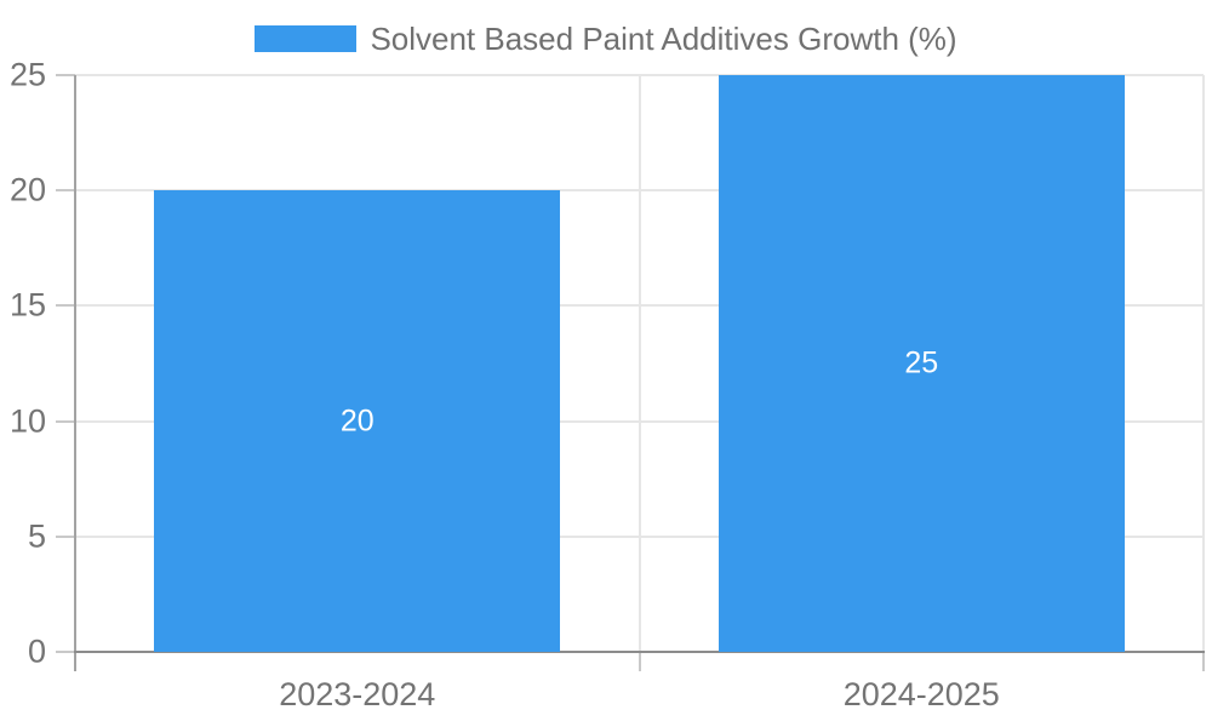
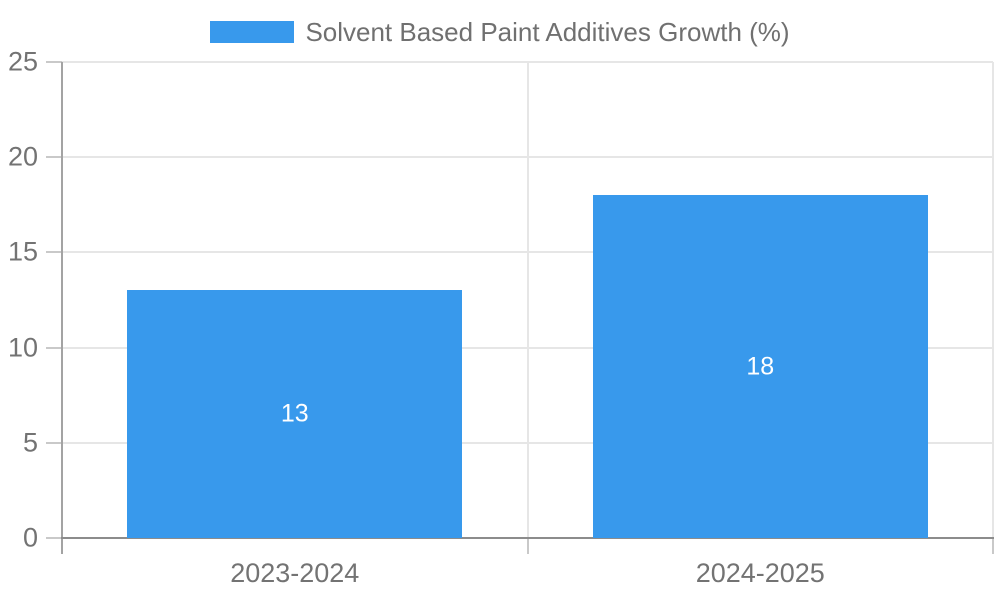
2023-2024: 20 -> 13
2024-2025: 25 -> 18
